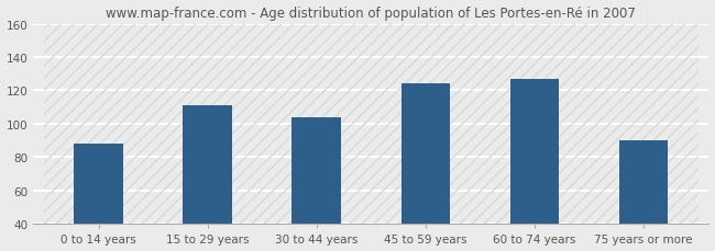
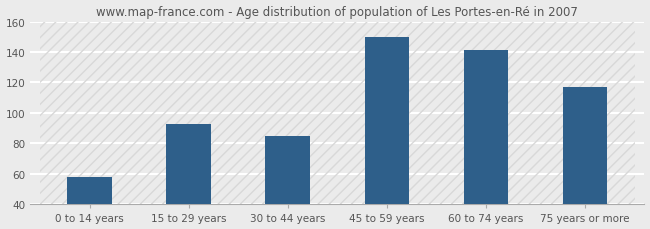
0 to 14 years: 88 -> 58
15 to 29 years: 111 -> 93
30 to 44 years: 104 -> 85
45 to 59 years: 124 -> 150
60 to 74 years: 127 -> 141
75 years or more: 90 -> 117
